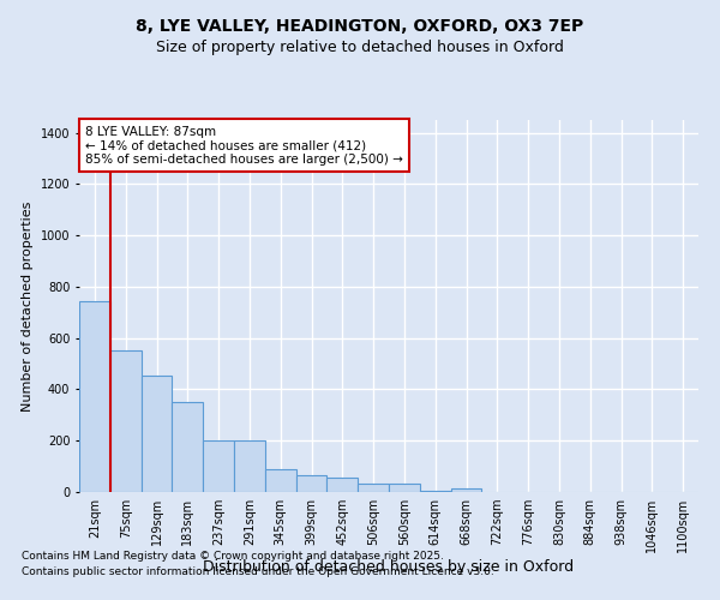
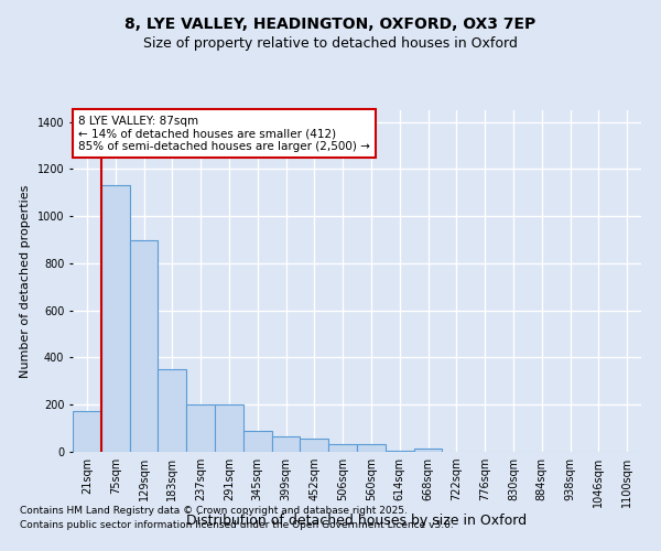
21sqm: 745 -> 175
75sqm: 550 -> 1130
129sqm: 455 -> 900
